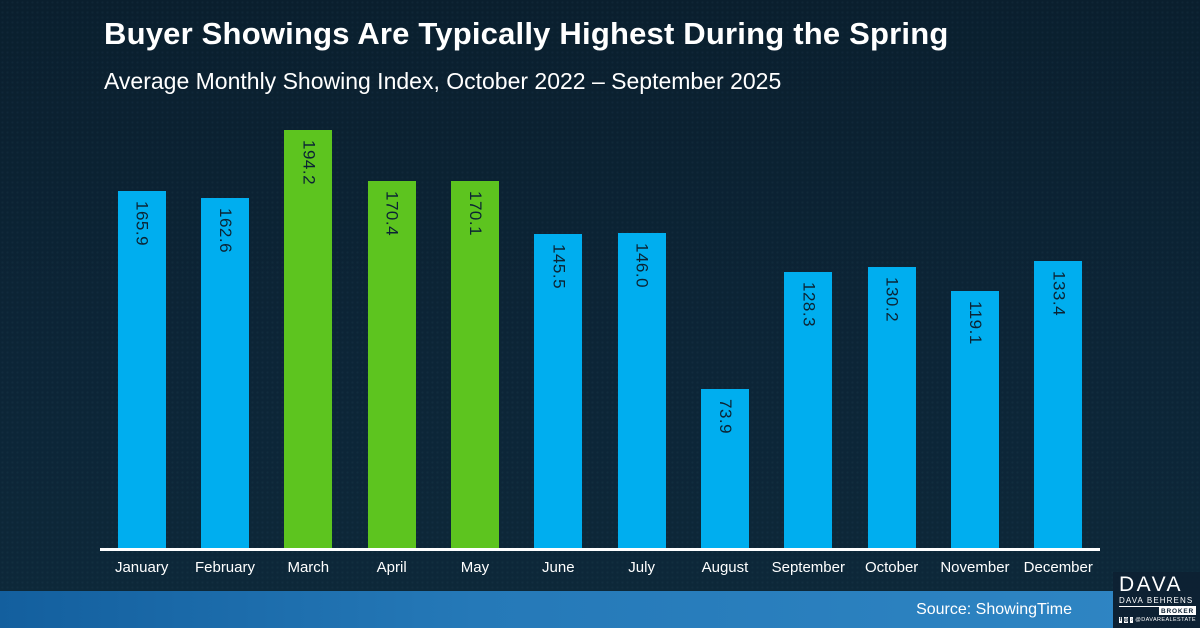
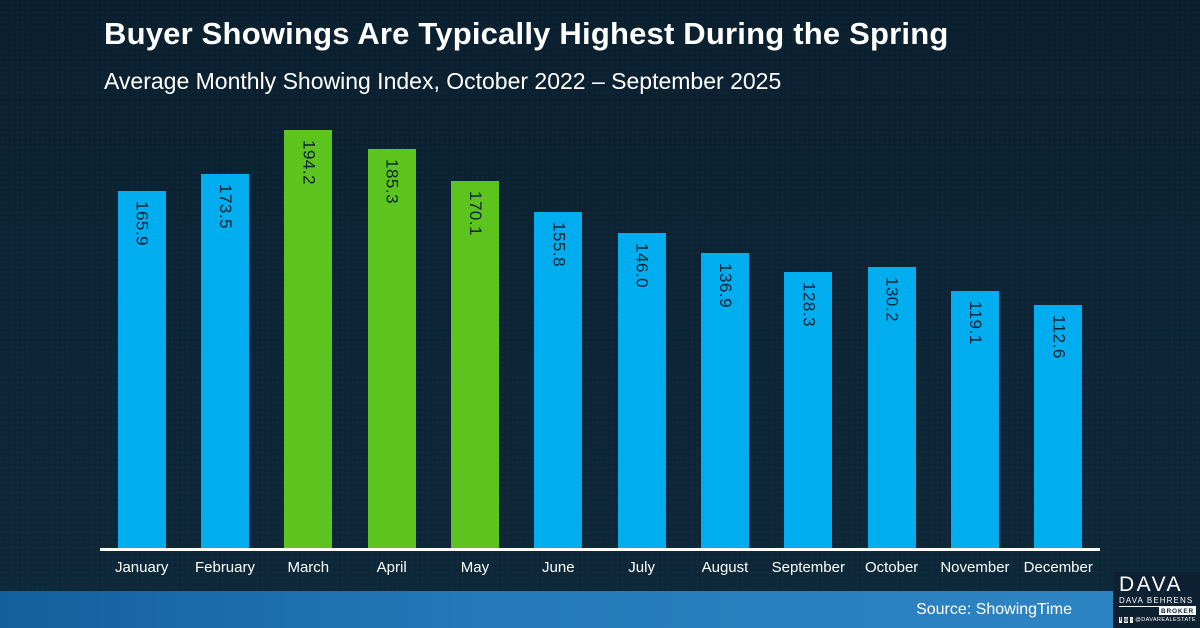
February: 162.6 -> 173.5
April: 170.4 -> 185.3
June: 145.5 -> 155.8
August: 73.9 -> 136.9
December: 133.4 -> 112.6
